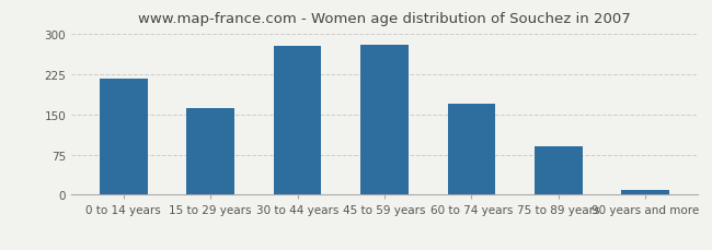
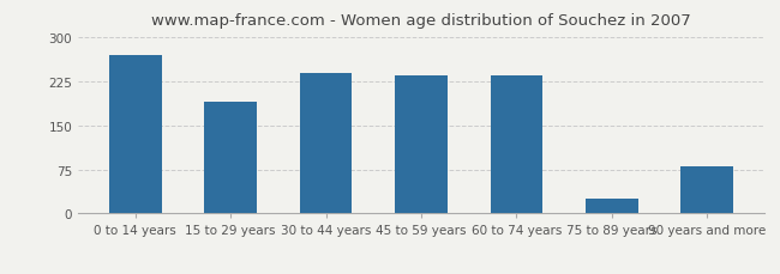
0 to 14 years: 218 -> 270
15 to 29 years: 163 -> 190
30 to 44 years: 278 -> 240
45 to 59 years: 280 -> 235
60 to 74 years: 170 -> 235
75 to 89 years: 90 -> 25
90 years and more: 8 -> 80
